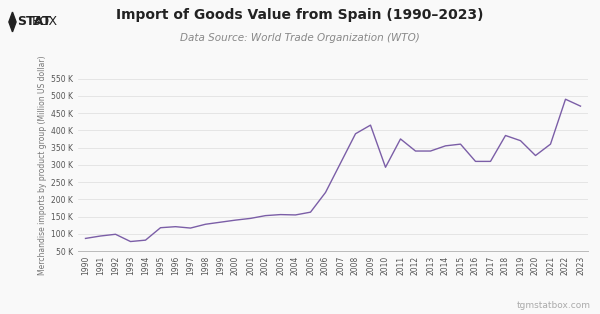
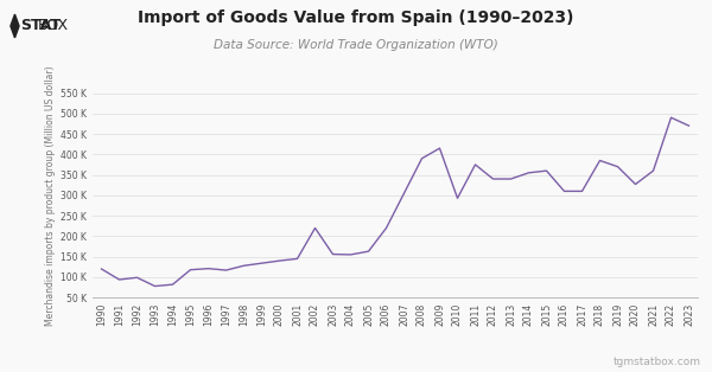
1990: 87 K -> 120 K
2002: 153 K -> 220 K
